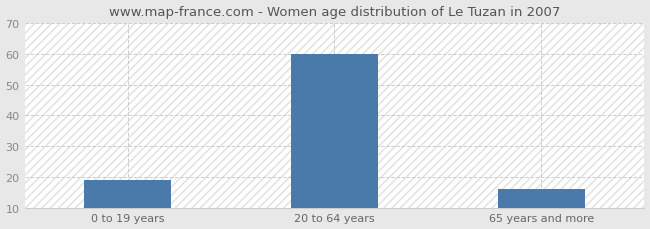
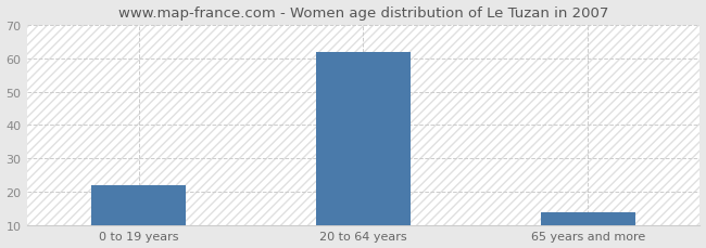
0 to 19 years: 19 -> 22
20 to 64 years: 60 -> 62
65 years and more: 16 -> 14
